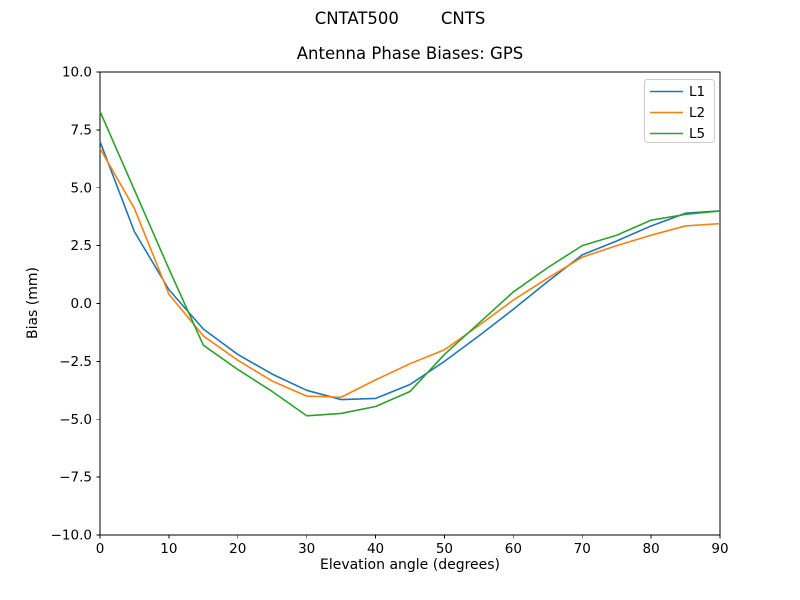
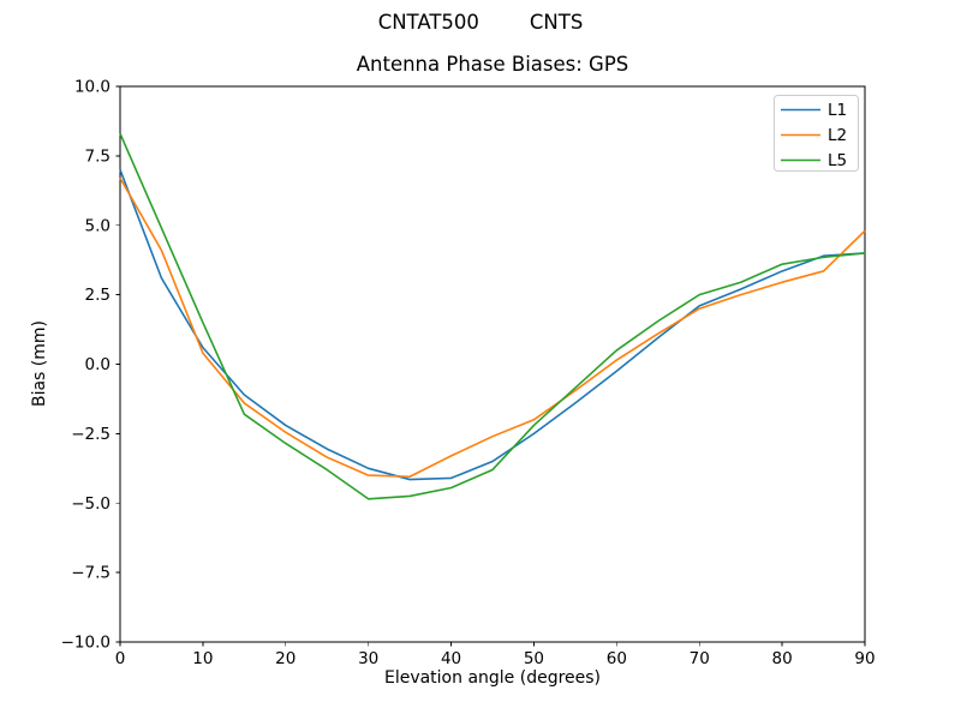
L2/90: 3.5 -> 4.8
